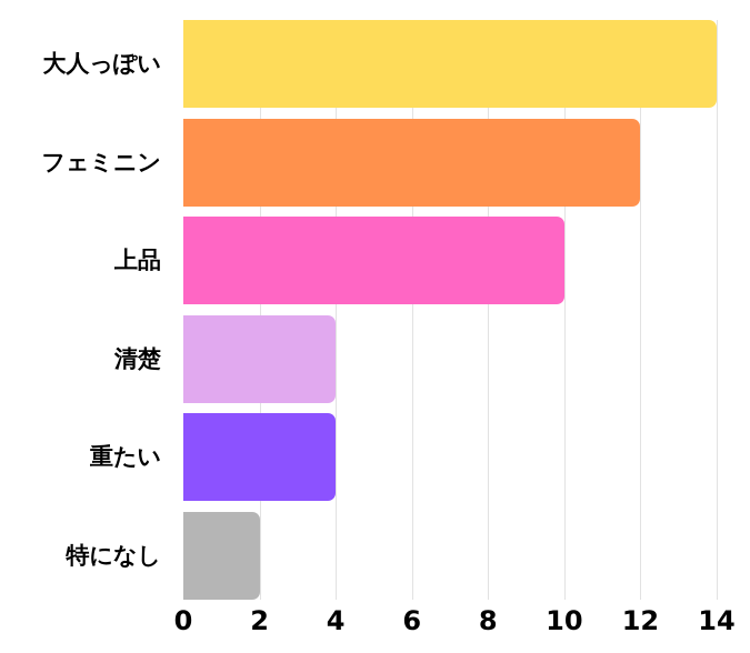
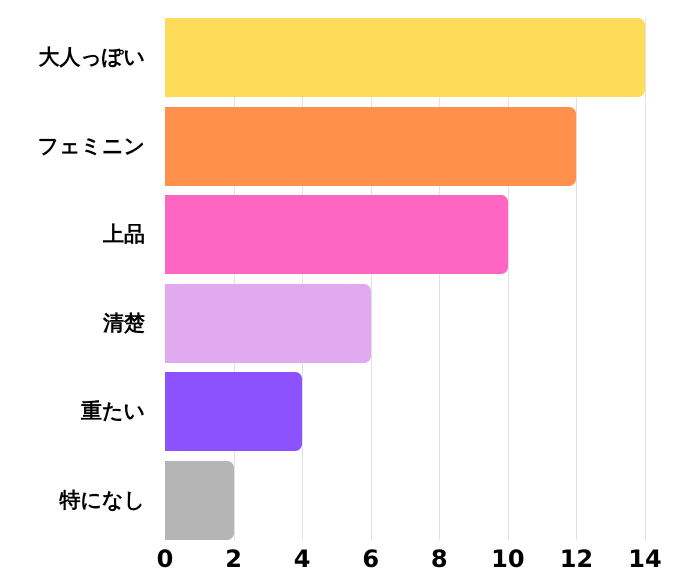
清楚: 4 -> 6
